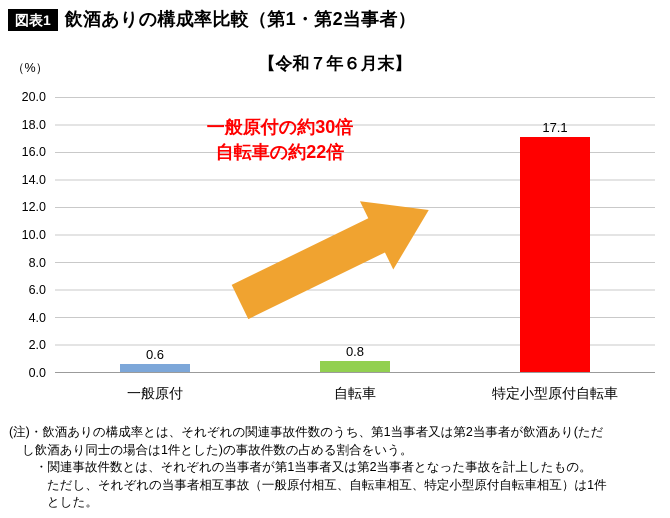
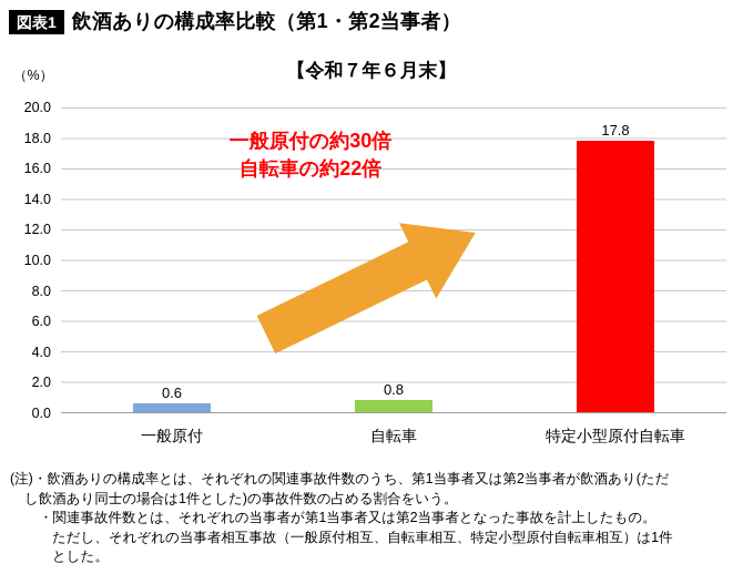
特定小型原付自転車: 17.1 -> 17.8
